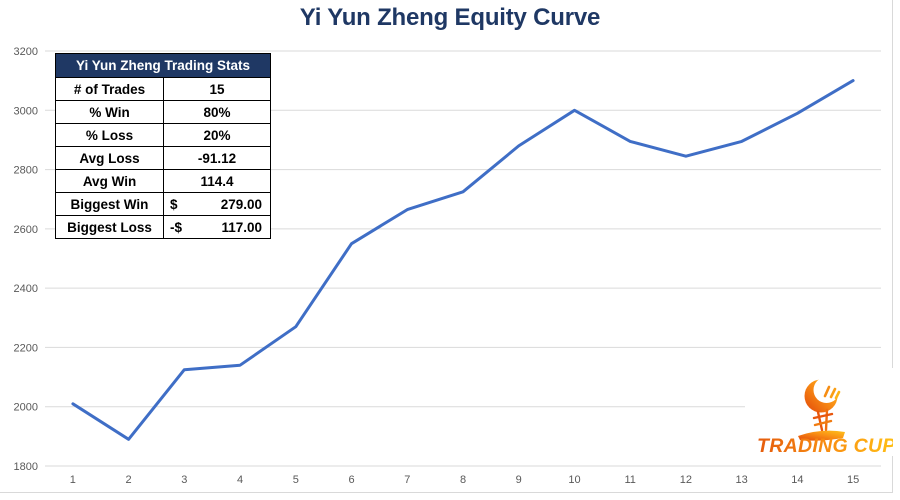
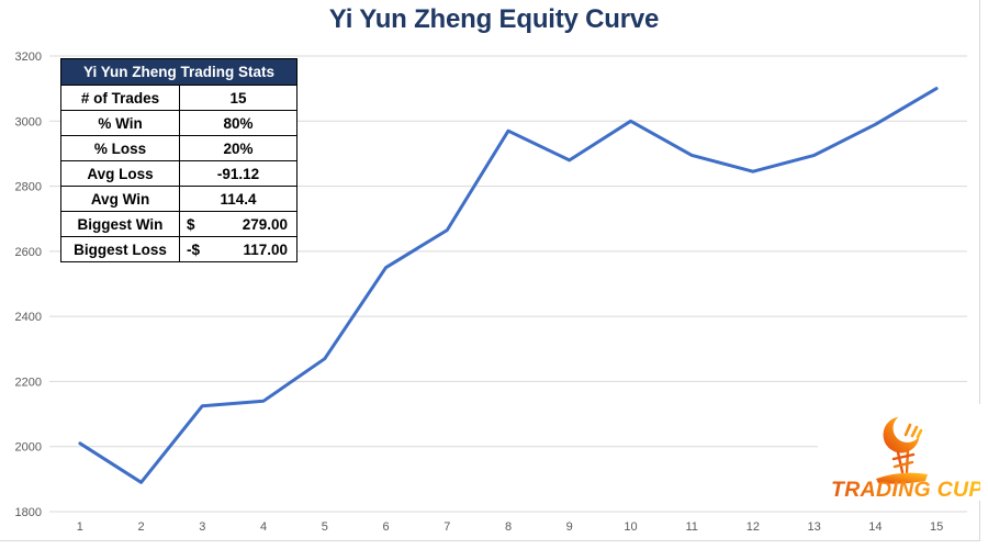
8: 2720 -> 2970
